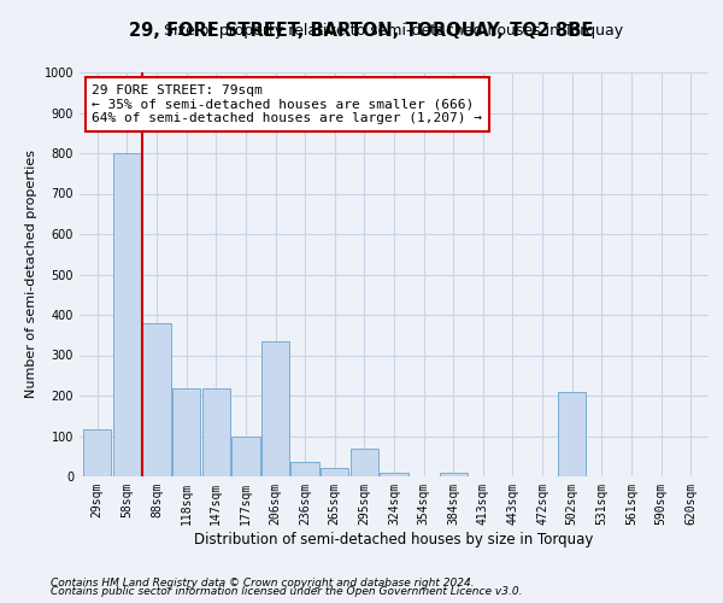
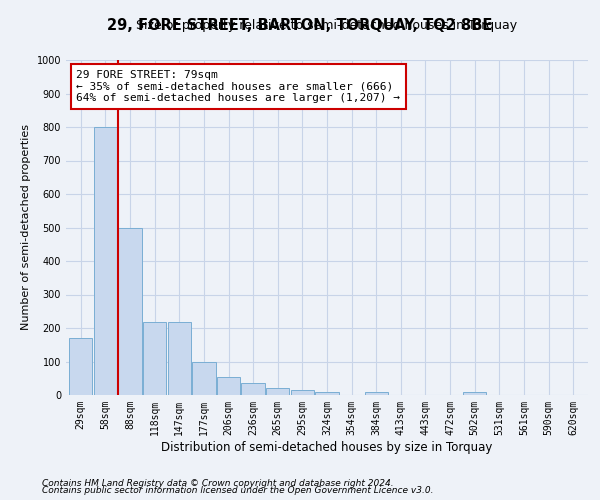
29sqm: 115 -> 170
88sqm: 380 -> 500
206sqm: 335 -> 55
295sqm: 70 -> 15
502sqm: 210 -> 10
